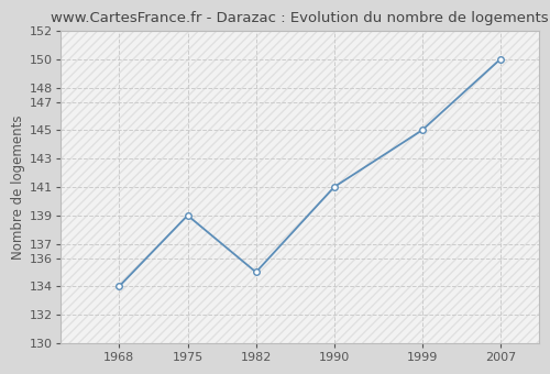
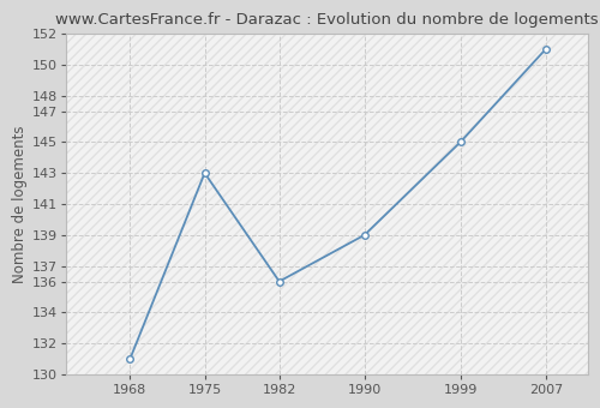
1968: 134 -> 131
1975: 139 -> 143
1982: 135 -> 136
1990: 141 -> 139
2007: 150 -> 151
